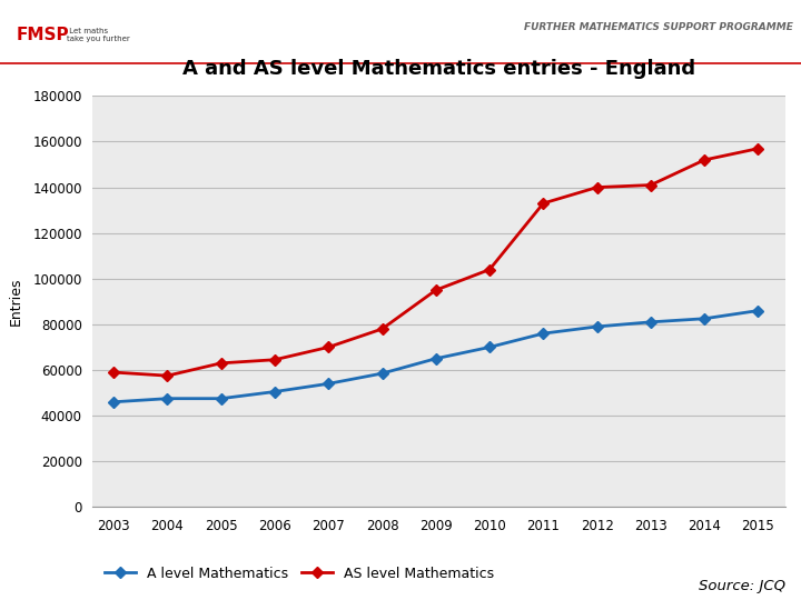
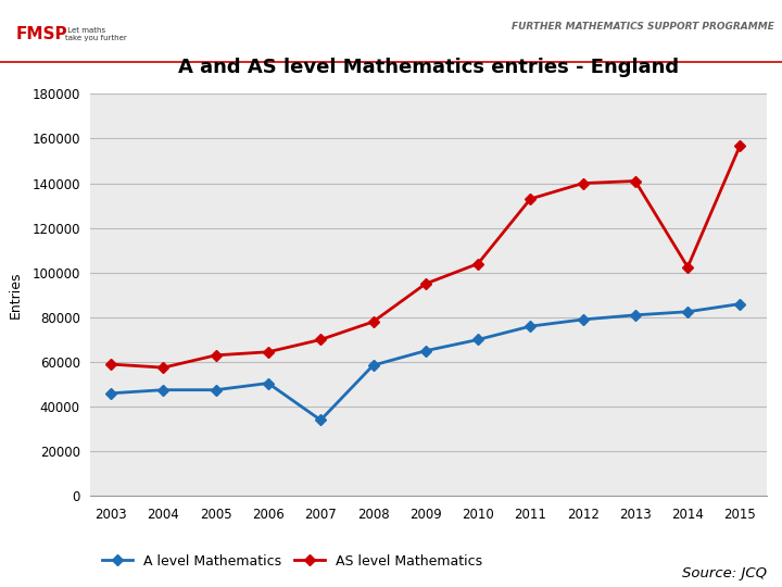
A level Mathematics/2007: 54000 -> 34000
AS level Mathematics/2014: 152000 -> 102500
